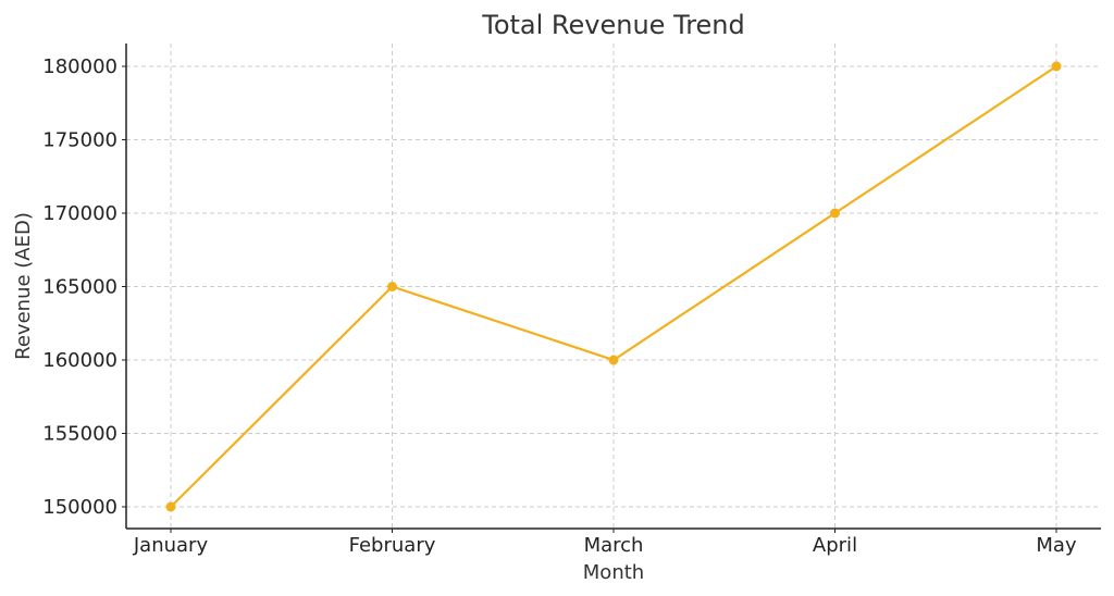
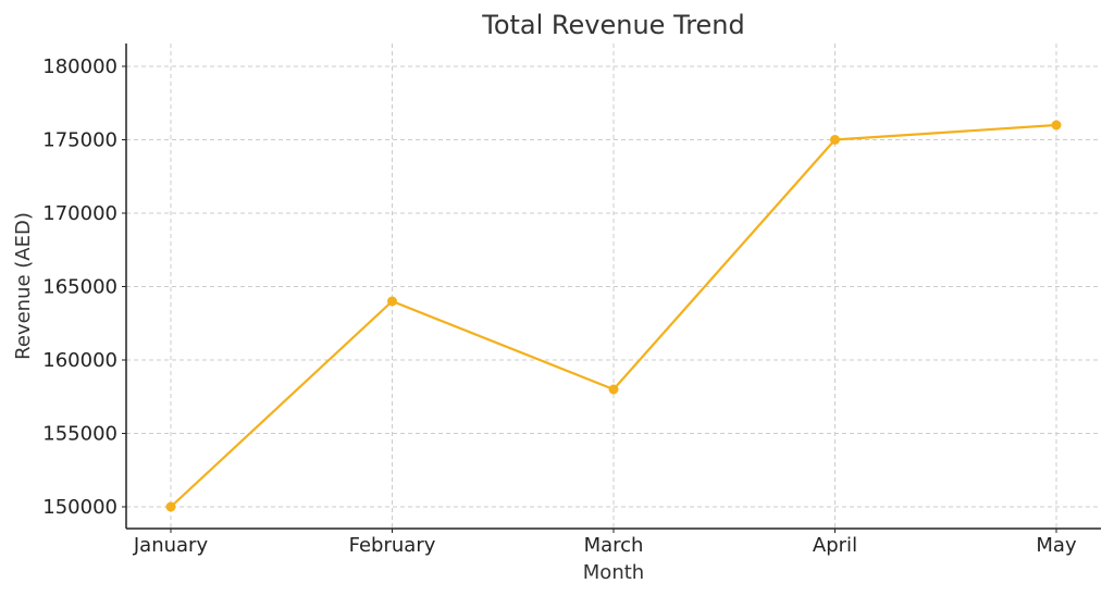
February: 165000 -> 164000
March: 160000 -> 158000
April: 170000 -> 175000
May: 180000 -> 176000
